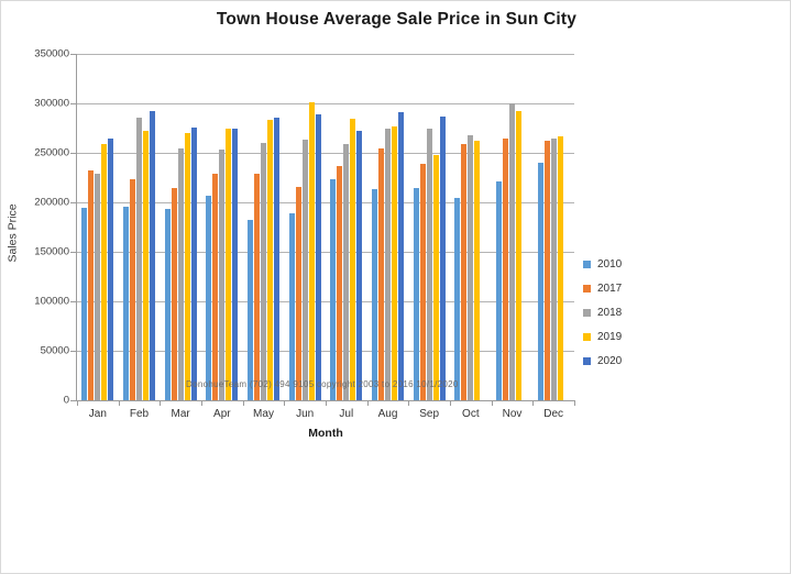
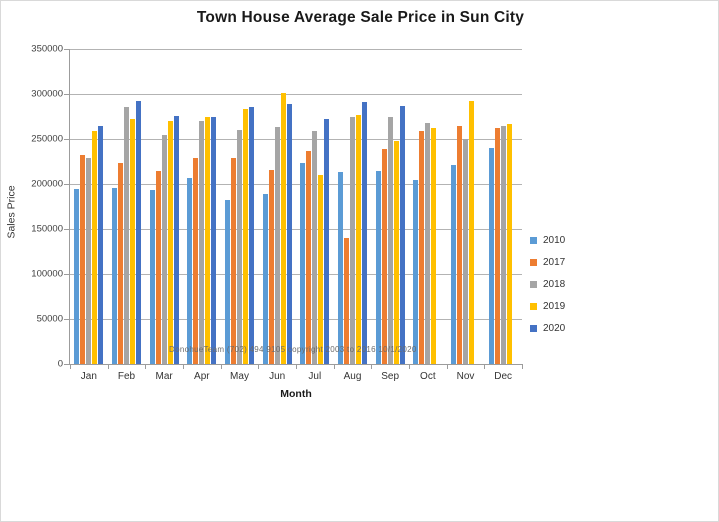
2018/Apr: 250000 -> 270000
2019/Jul: 280000 -> 210000
2017/Aug: 250000 -> 140000
2018/Nov: 300000 -> 250000
